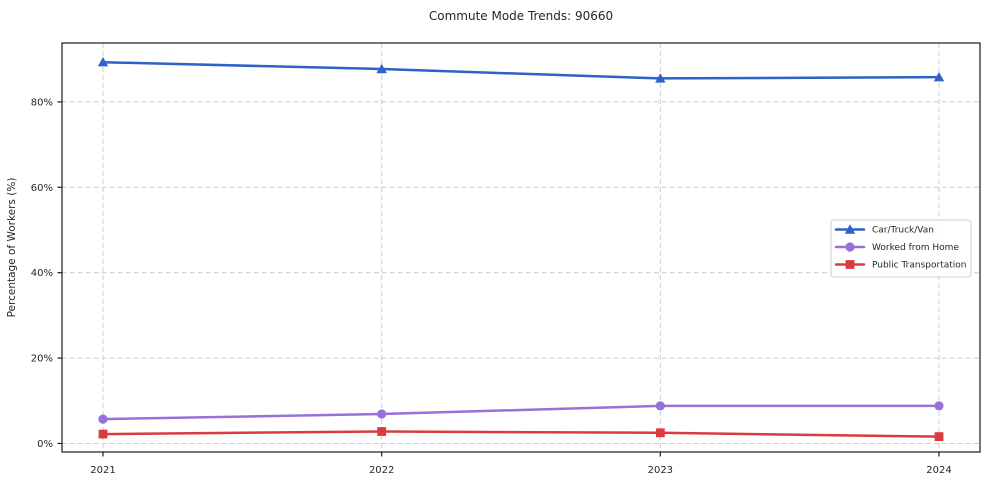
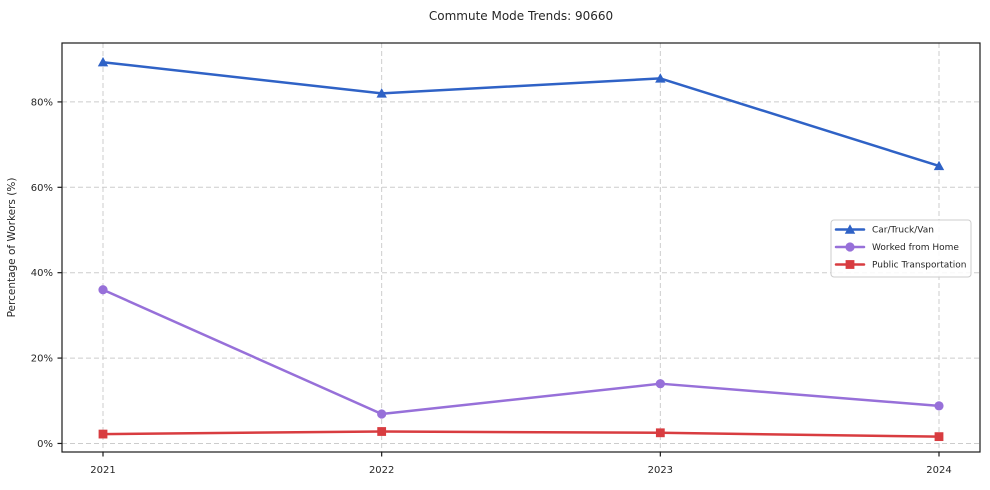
Worked from Home/2021: 6% -> 36%
Car/Truck/Van/2022: 88% -> 82%
Worked from Home/2023: 9% -> 14%
Car/Truck/Van/2024: 86% -> 65%
